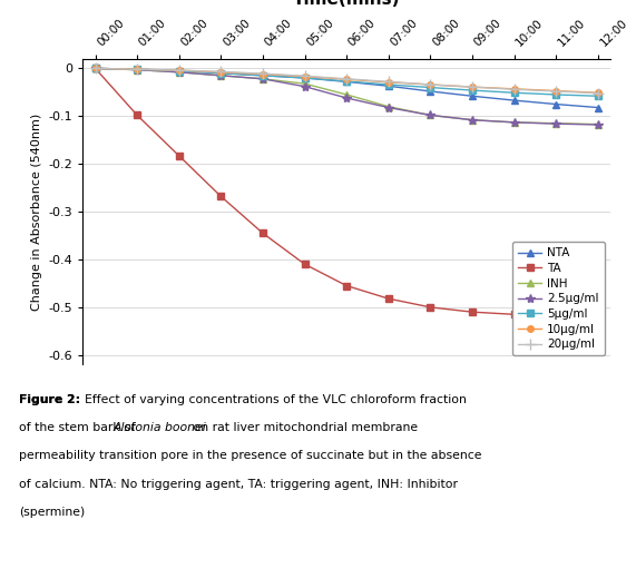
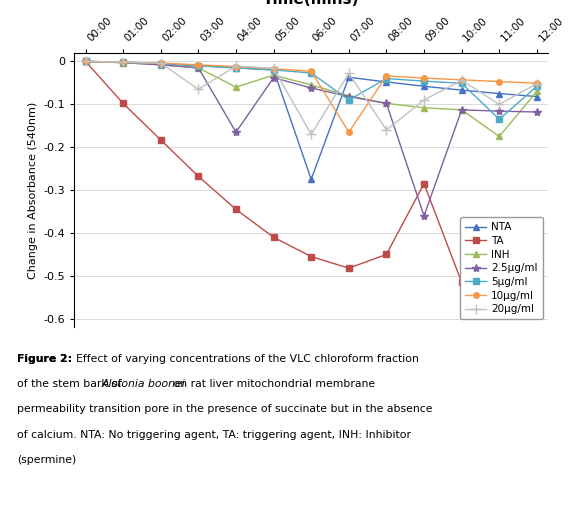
20μg/ml/03:00: -0.007 -> -0.065
INH/04:00: -0.022 -> -0.060
2.5μg/ml/04:00: -0.022 -> -0.165
NTA/06:00: -0.028 -> -0.275
20μg/ml/06:00: -0.022 -> -0.170
5μg/ml/07:00: -0.034 -> -0.090
10μg/ml/07:00: -0.029 -> -0.165
TA/08:00: -0.500 -> -0.450
20μg/ml/08:00: -0.034 -> -0.160
TA/09:00: -0.510 -> -0.285
2.5μg/ml/09:00: -0.108 -> -0.360
20μg/ml/09:00: -0.039 -> -0.090
INH/11:00: -0.115 -> -0.175
5μg/ml/11:00: -0.055 -> -0.135
20μg/ml/11:00: -0.048 -> -0.100
INH/12:00: -0.117 -> -0.070
